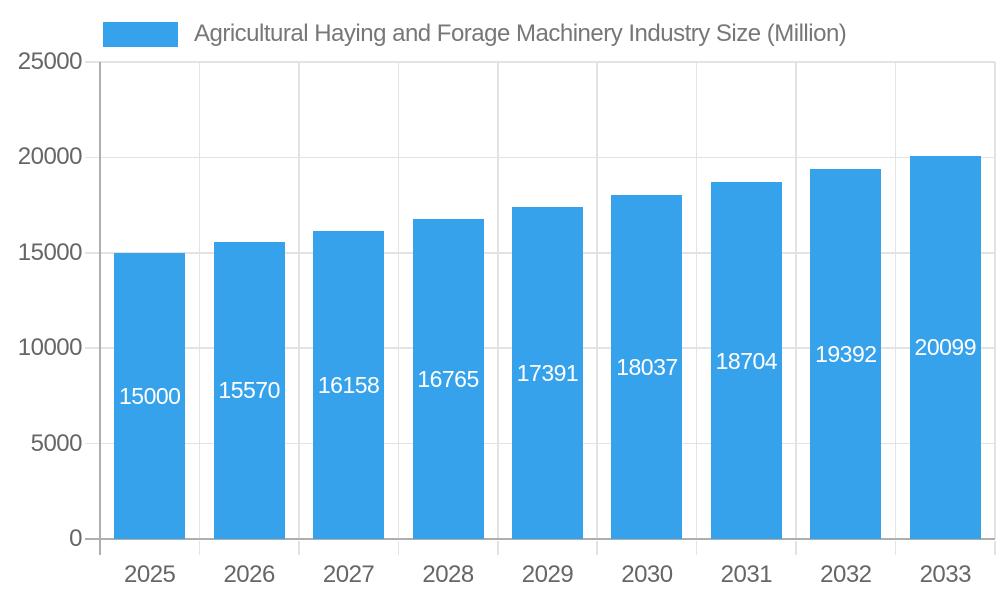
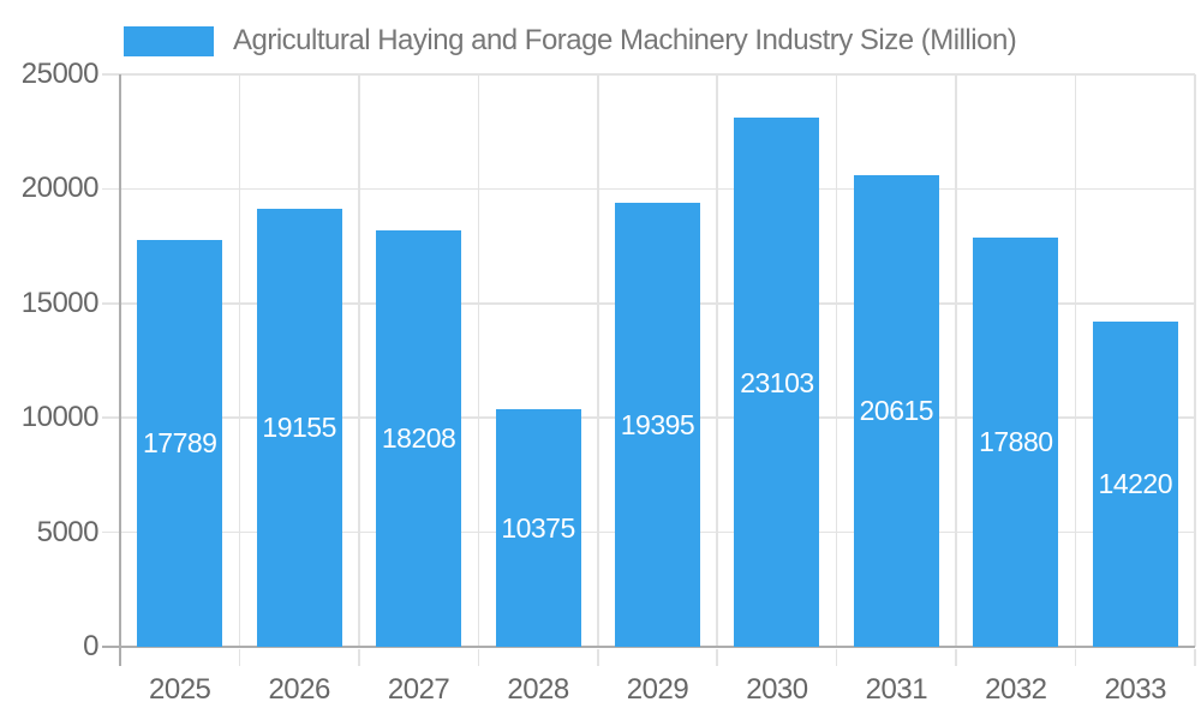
2025: 15000 -> 17789
2026: 15570 -> 19155
2027: 16158 -> 18208
2028: 16765 -> 10375
2029: 17391 -> 19395
2030: 18037 -> 23103
2031: 18704 -> 20615
2032: 19392 -> 17880
2033: 20099 -> 14220
